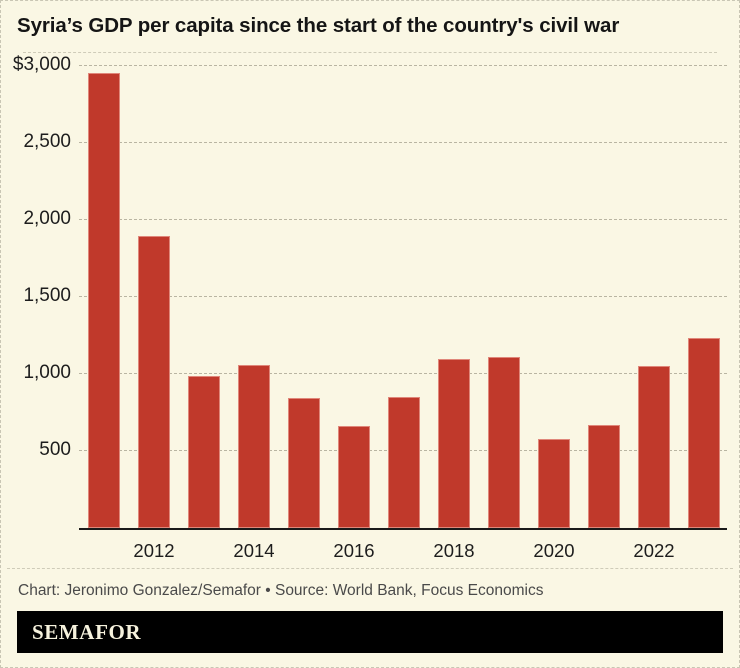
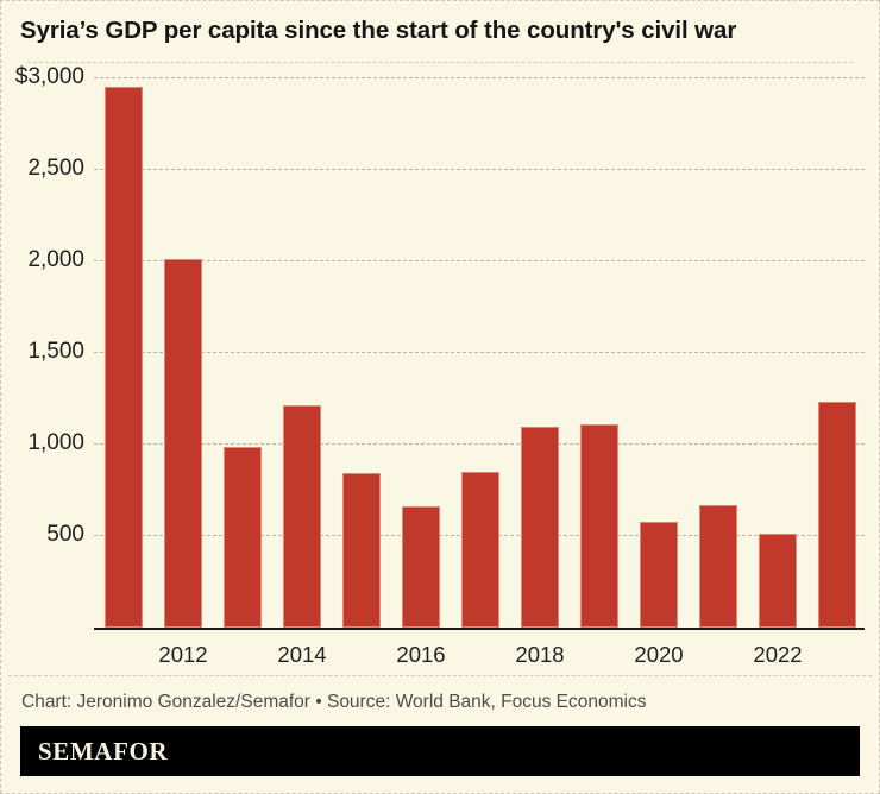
2012: $1890 -> $2010
2014: $1060 -> $1210
2022: $1050 -> $510
